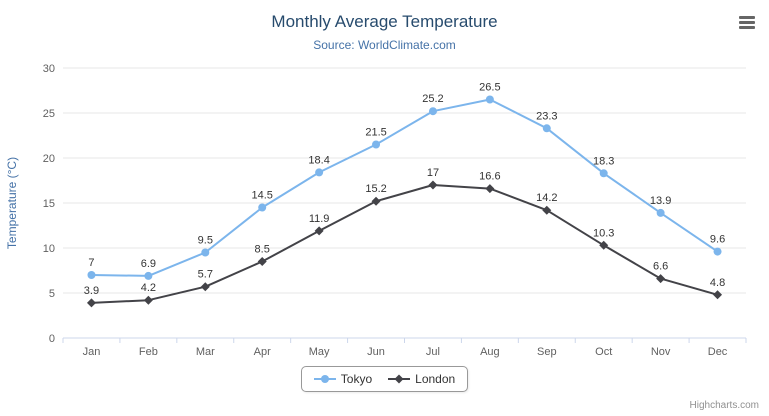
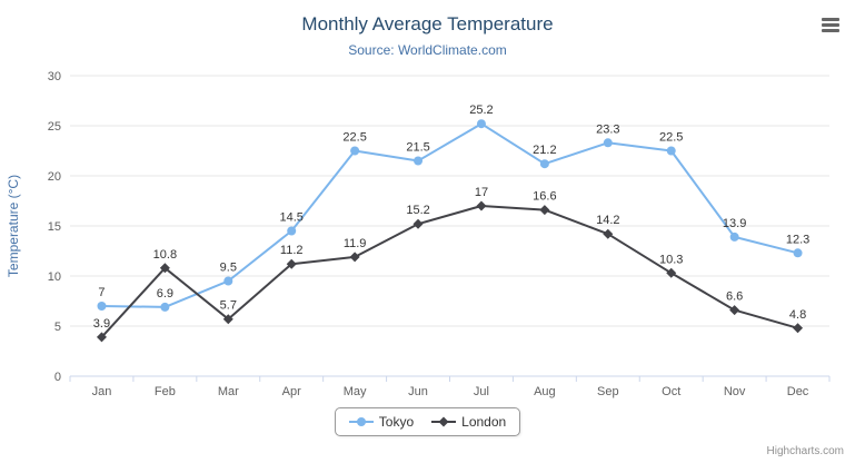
London/Feb: 4.2 -> 10.8
London/Apr: 8.5 -> 11.2
Tokyo/May: 18.4 -> 22.5
Tokyo/Aug: 26.5 -> 21.2
Tokyo/Oct: 18.3 -> 22.5
Tokyo/Dec: 9.6 -> 12.3
